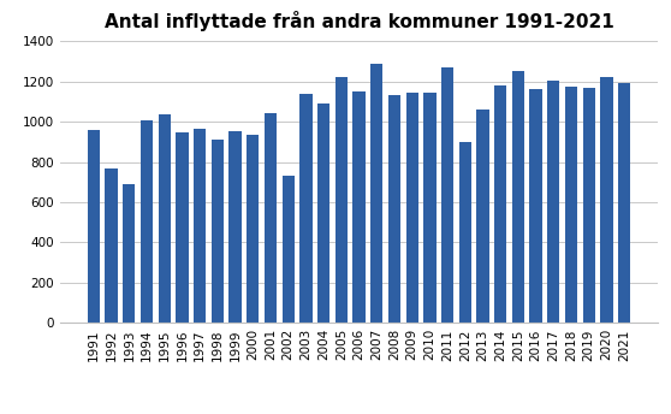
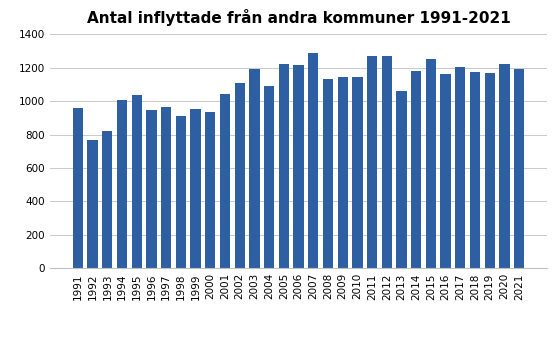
1993: 690 -> 820
2002: 730 -> 1110
2003: 1140 -> 1200
2006: 1150 -> 1220
2012: 900 -> 1270
